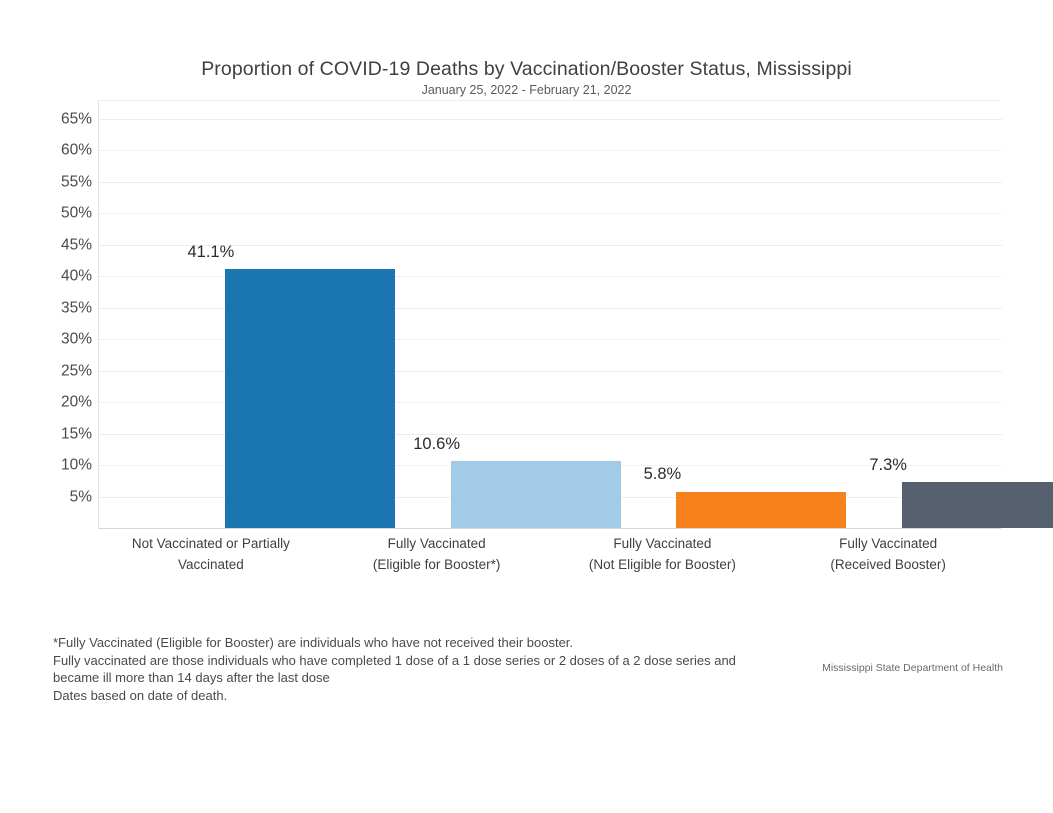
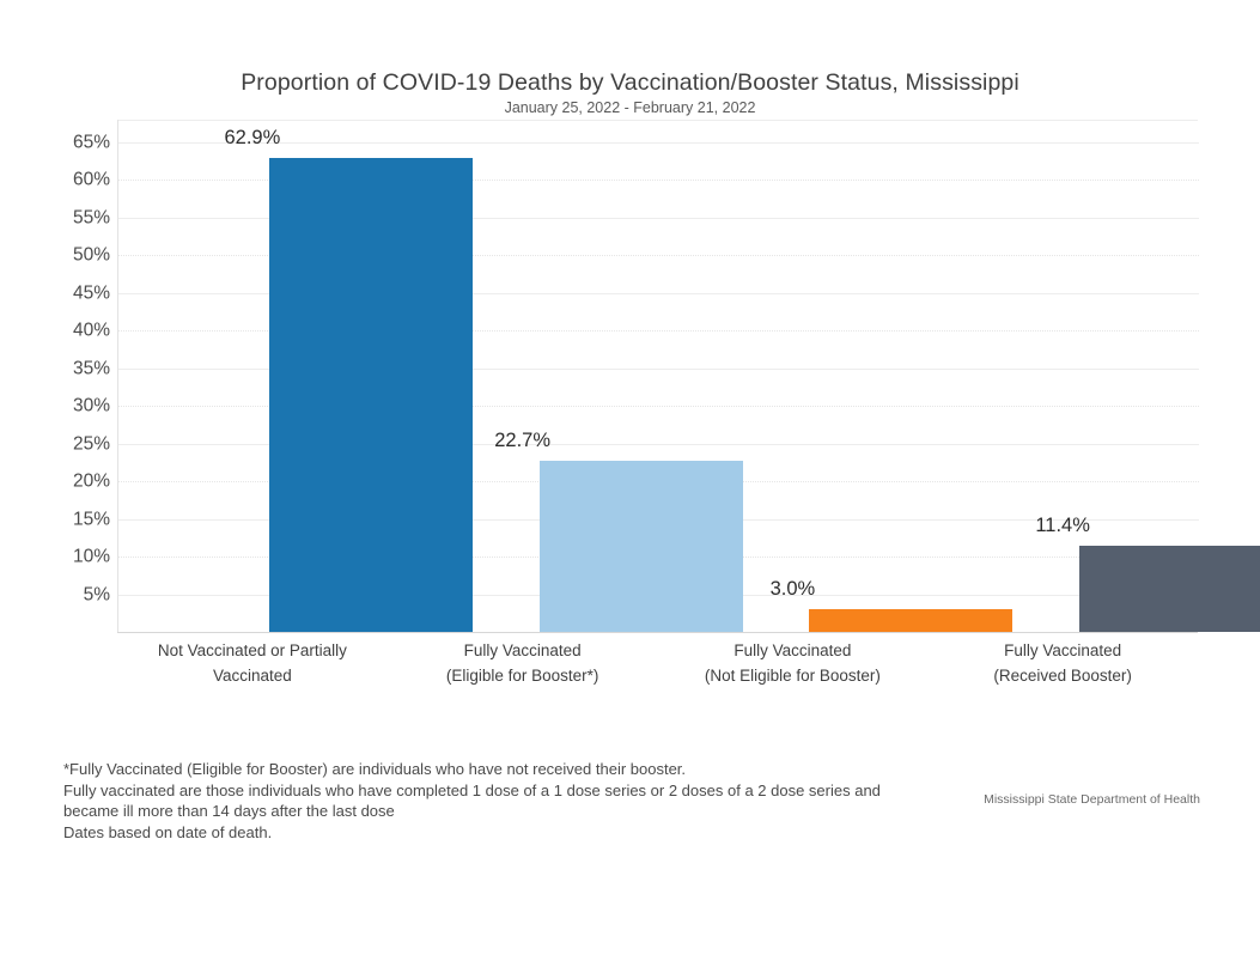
Not Vaccinated or Partially Vaccinated: 41.1% -> 62.9%
Fully Vaccinated (Eligible for Booster*): 10.6% -> 22.7%
Fully Vaccinated (Not Eligible for Booster): 5.8% -> 3.0%
Fully Vaccinated (Received Booster): 7.3% -> 11.4%
